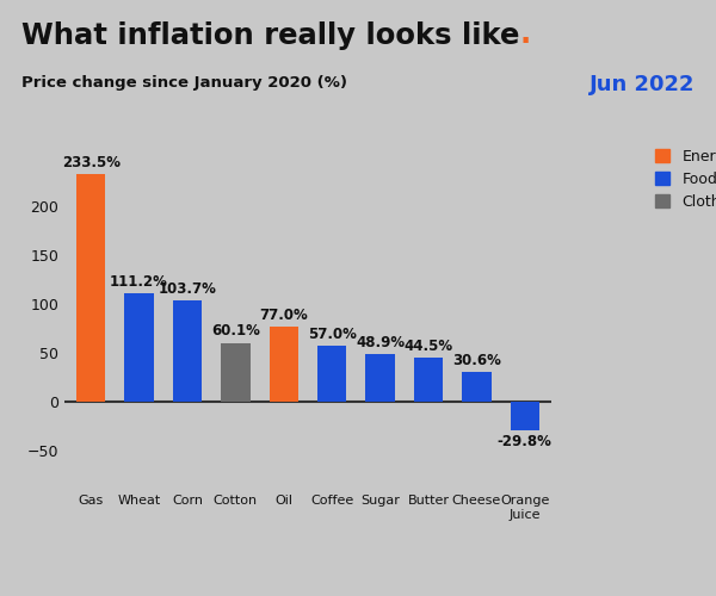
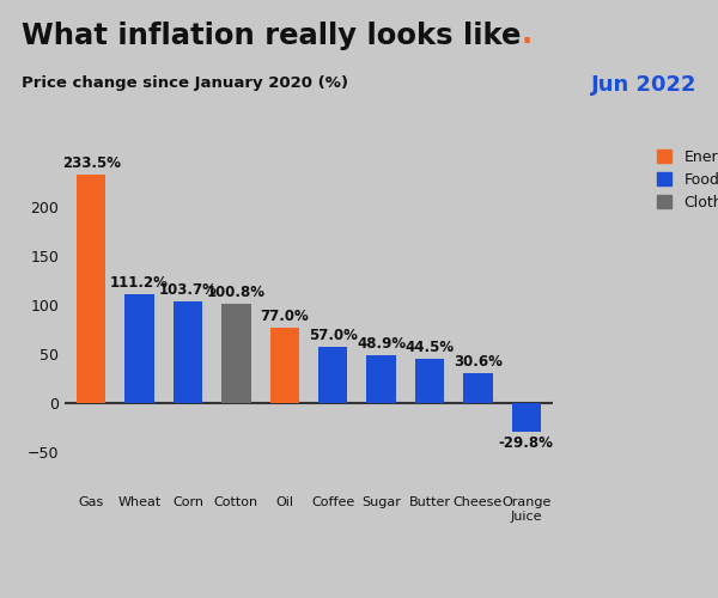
Cotton: 60.1% -> 100.8%
